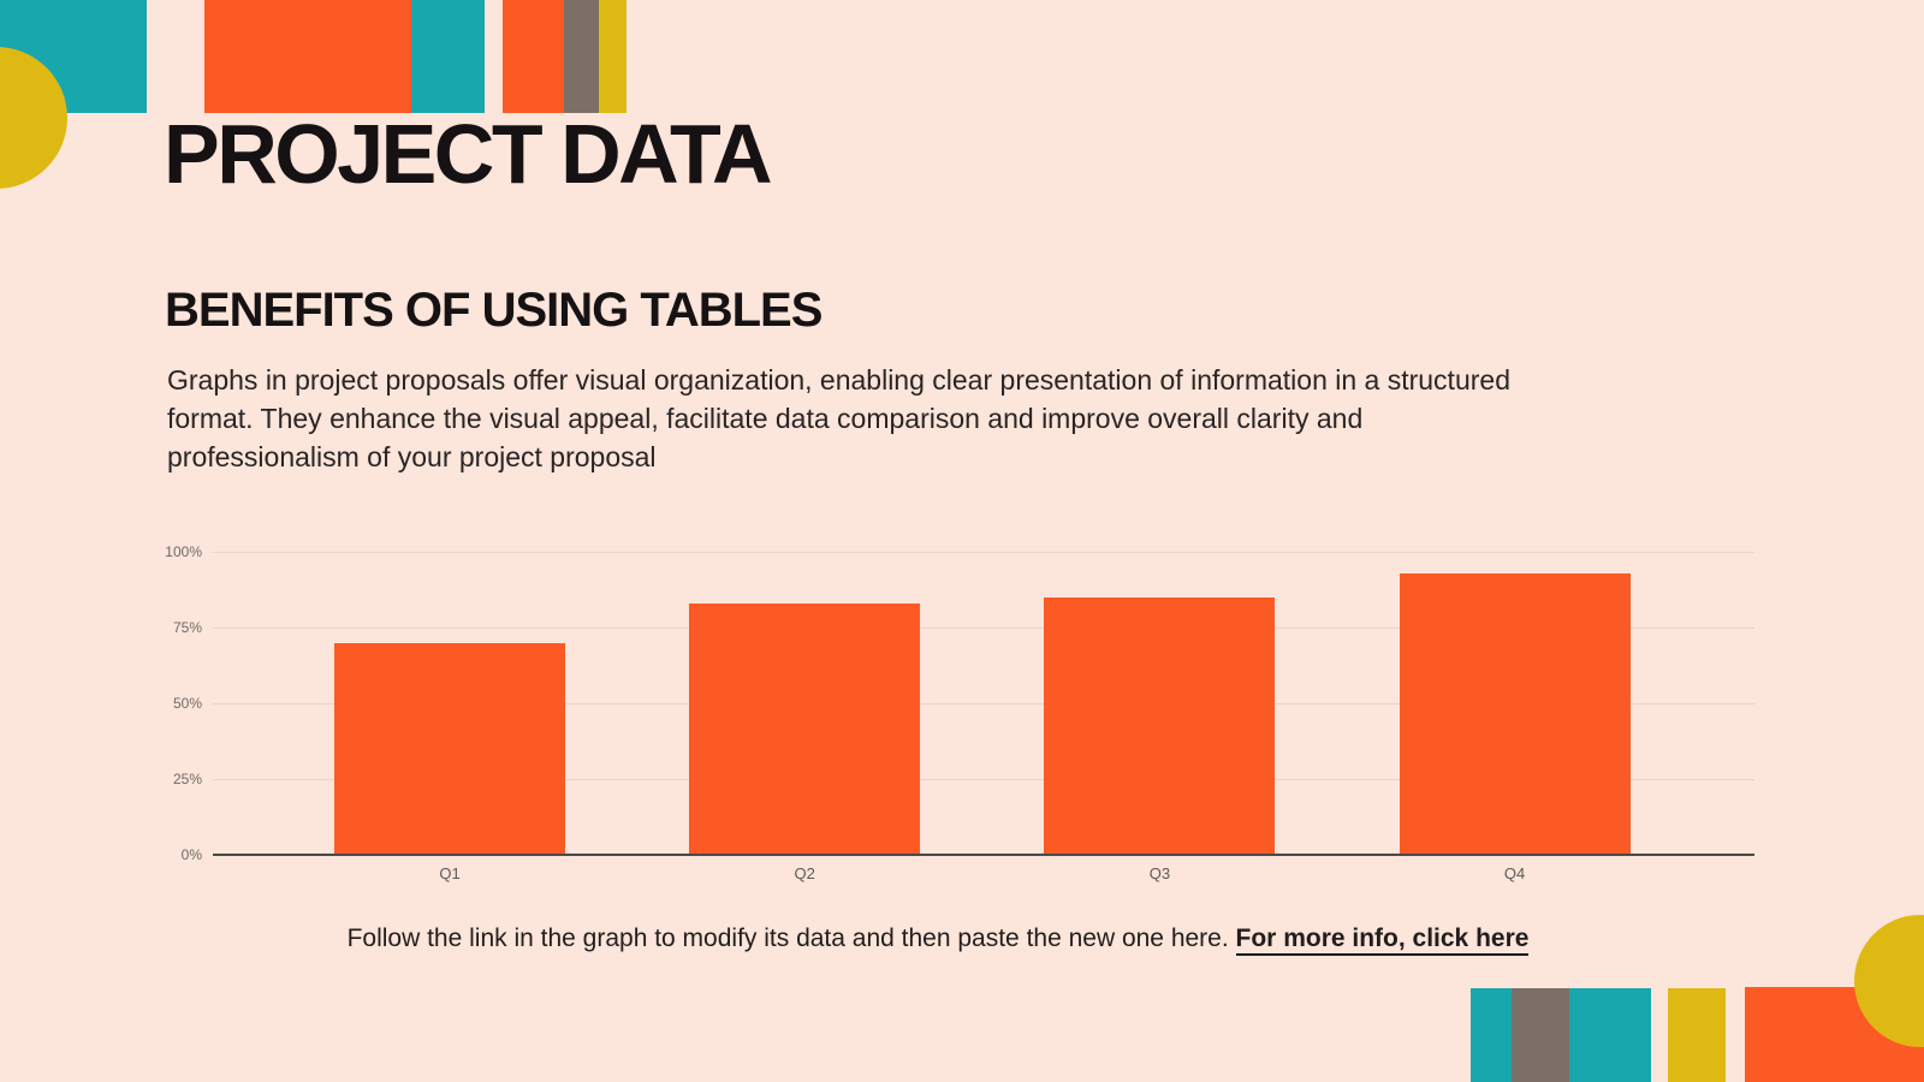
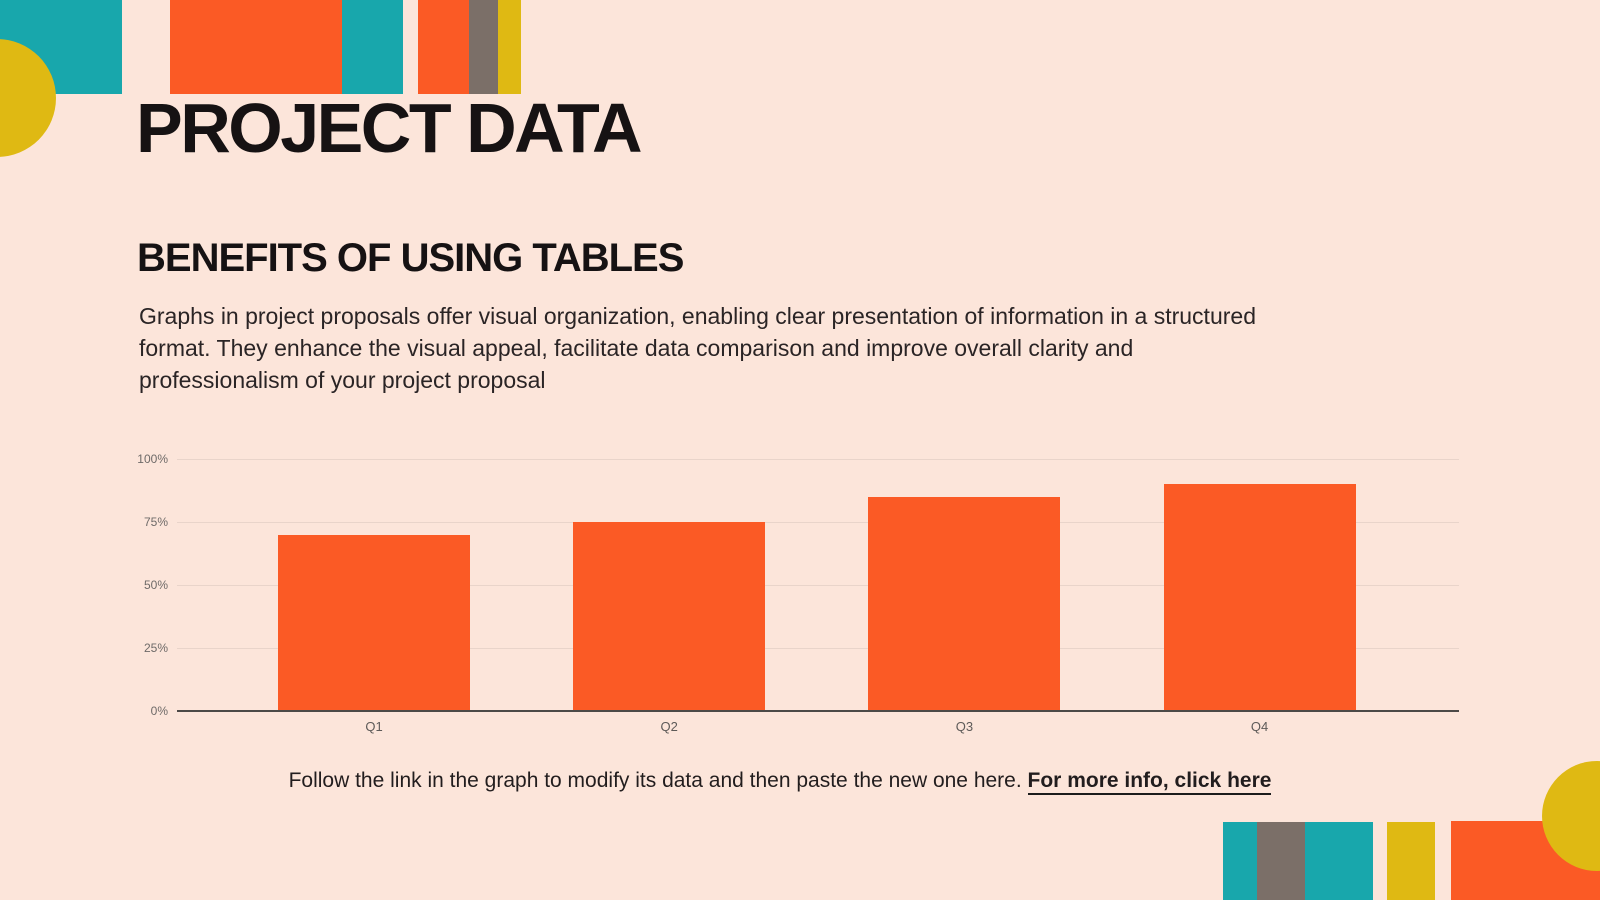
Q2: 83% -> 75%
Q4: 93% -> 90%
